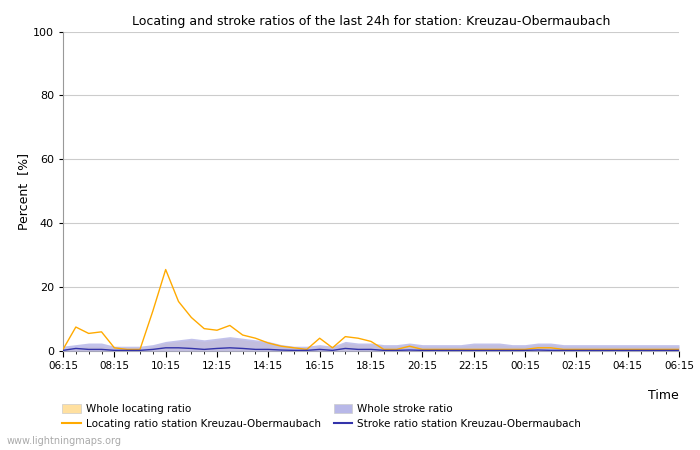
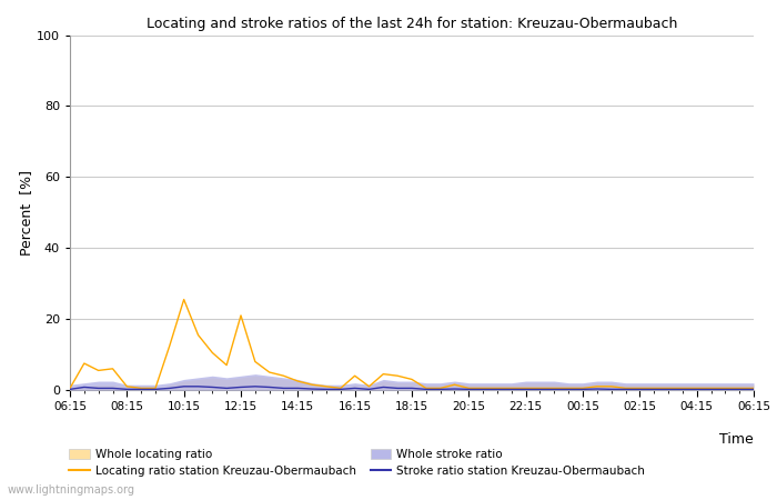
Locating ratio station Kreuzau-Obermaubach/12:15: 6.5 -> 21.0
